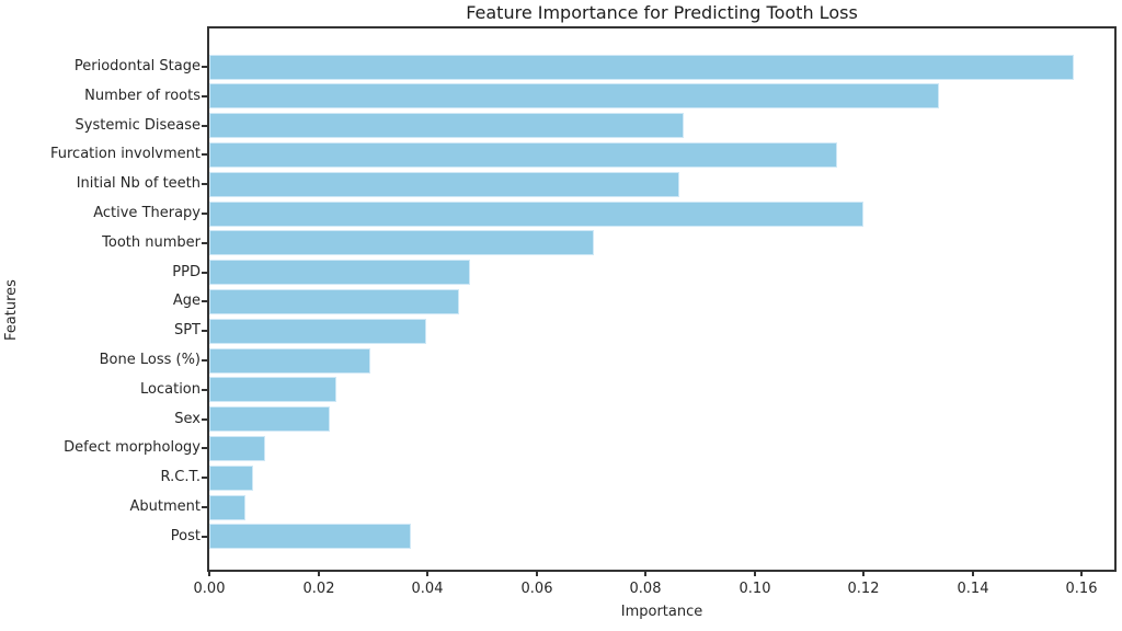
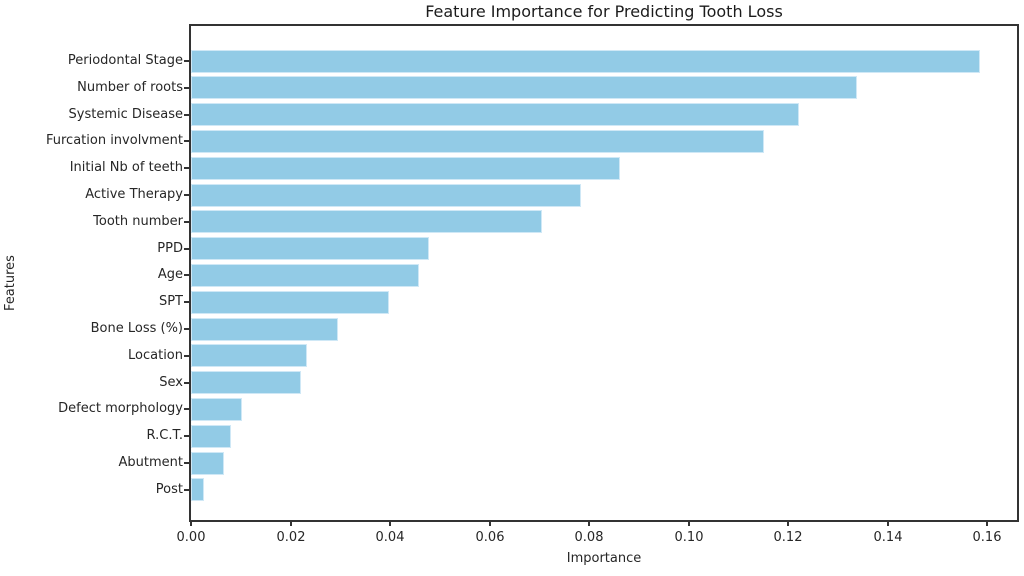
Systemic Disease: 0.087 -> 0.122
Active Therapy: 0.120 -> 0.078
Post: 0.037 -> 0.003
